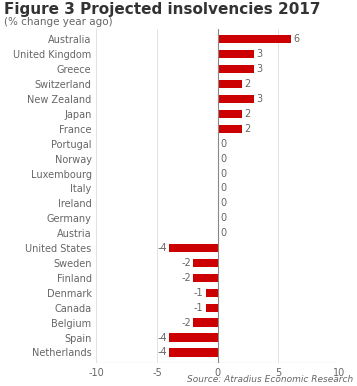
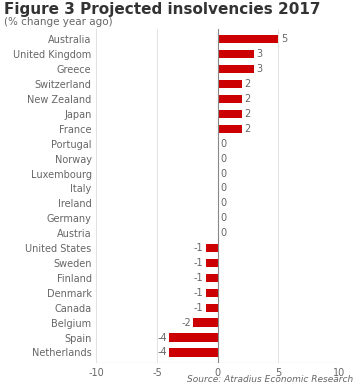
Australia: 6 -> 5
New Zealand: 3 -> 2
United States: -4 -> -1
Sweden: -2 -> -1
Finland: -2 -> -1
